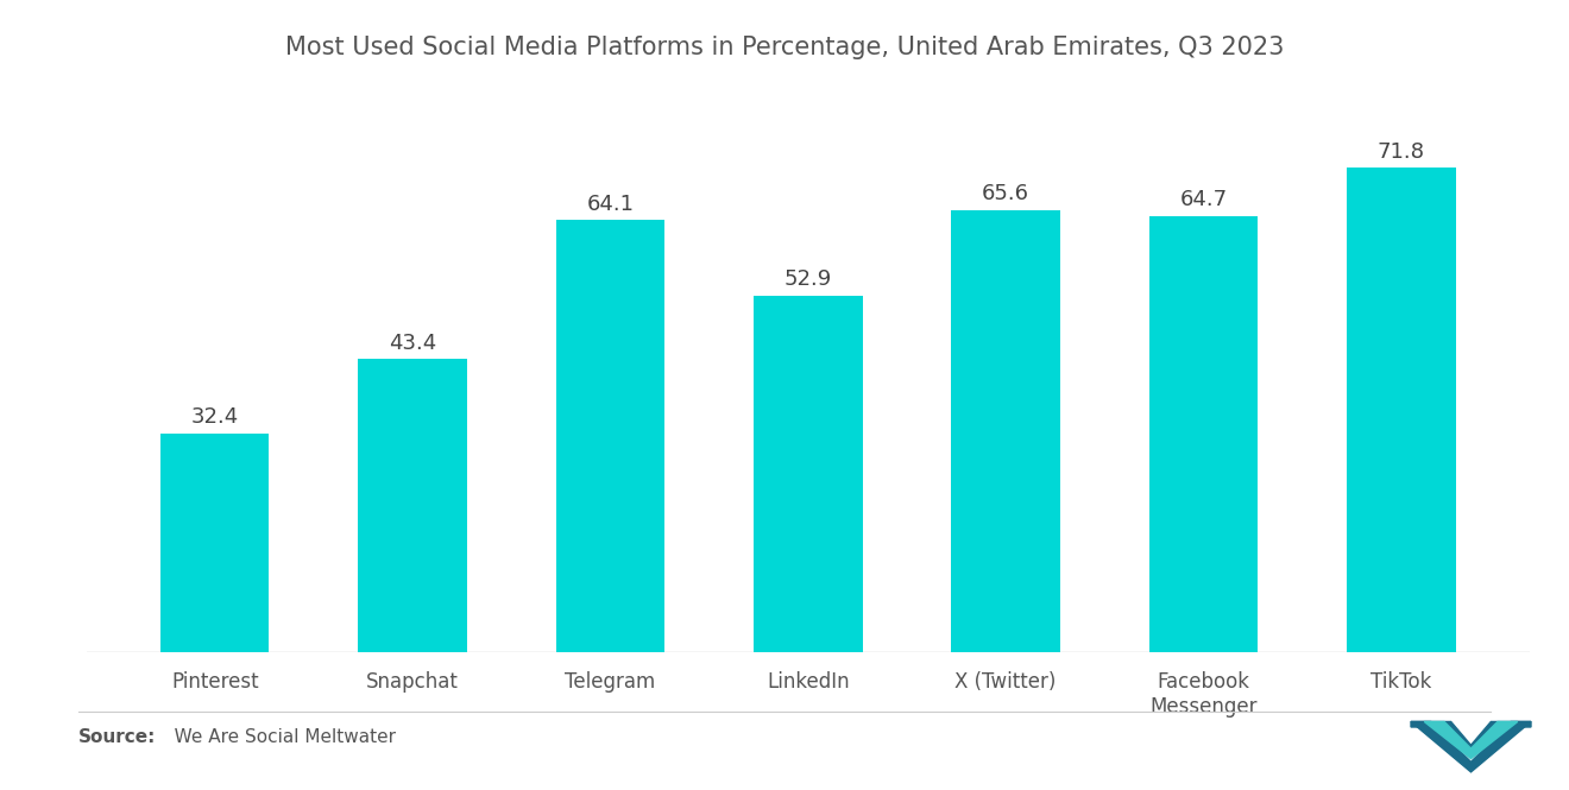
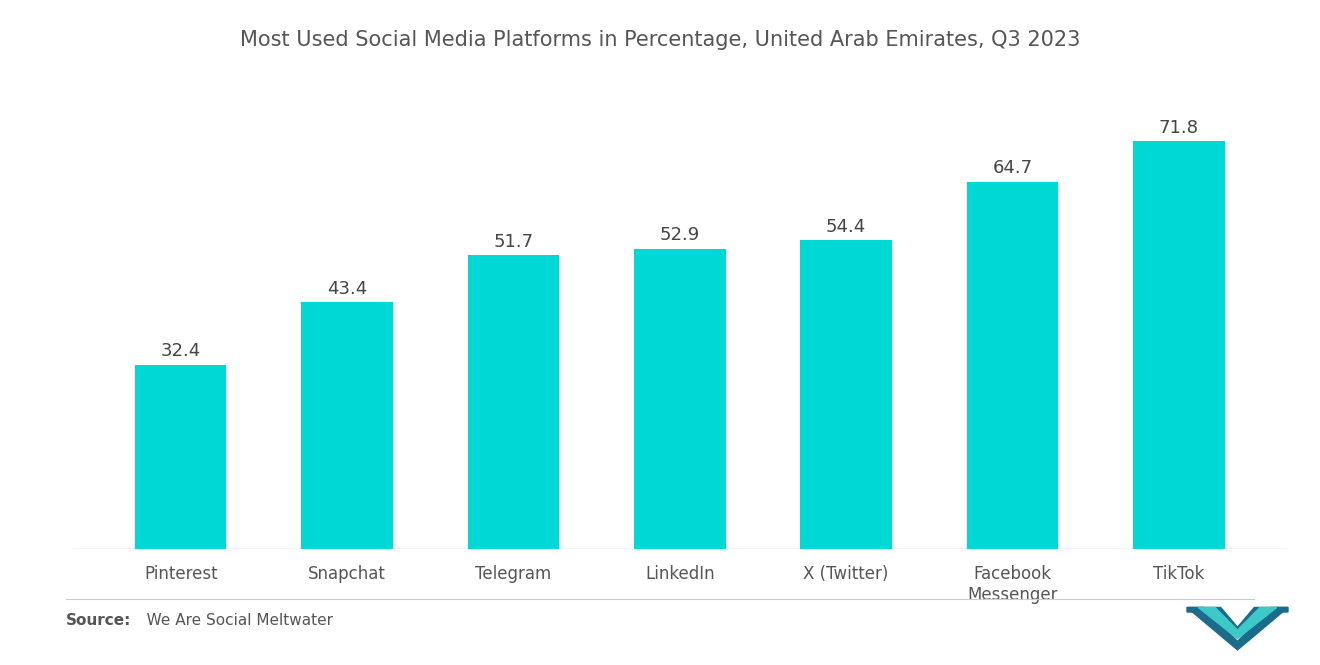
Telegram: 64.1 -> 51.7
X (Twitter): 65.6 -> 54.4
